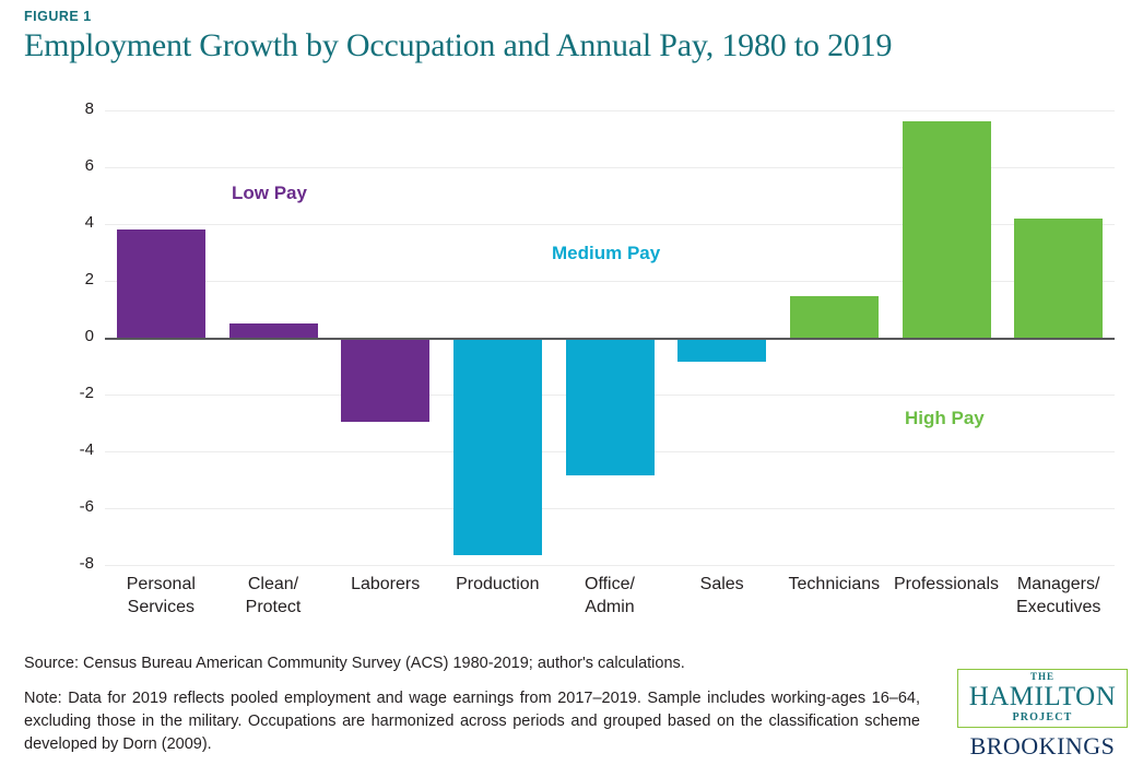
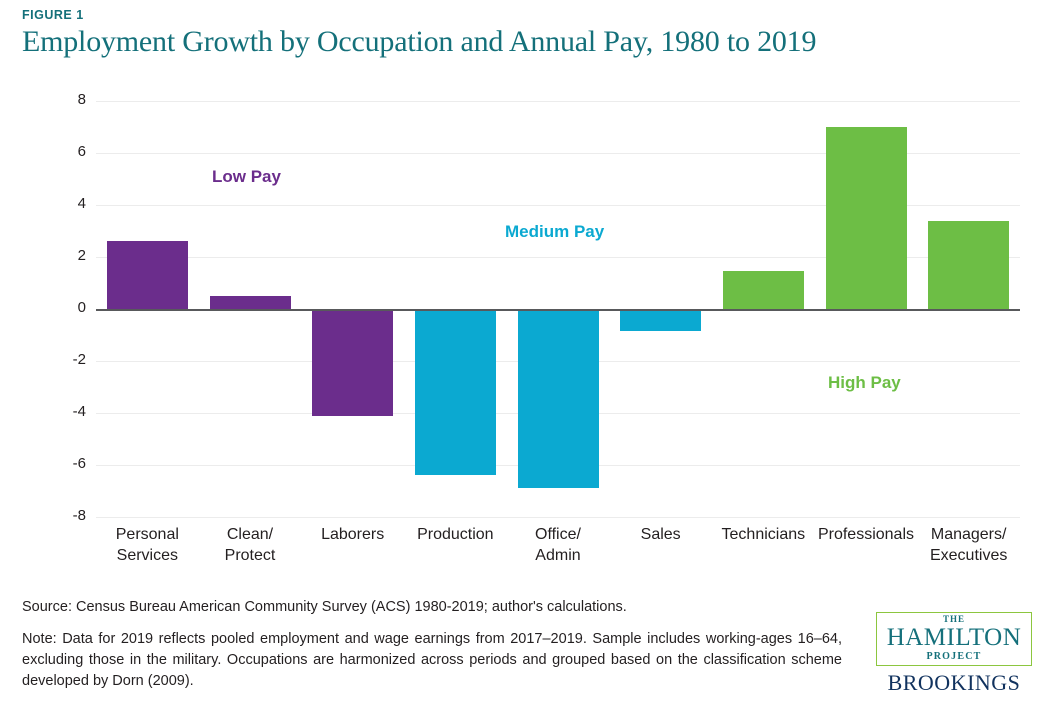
Personal Services: 3.8 -> 2.6
Laborers: -3.0 -> -4.1
Production: -7.7 -> -6.4
Office/ Admin: -4.8 -> -6.9
Professionals: 7.6 -> 7.0
Managers/ Executives: 4.2 -> 3.4
